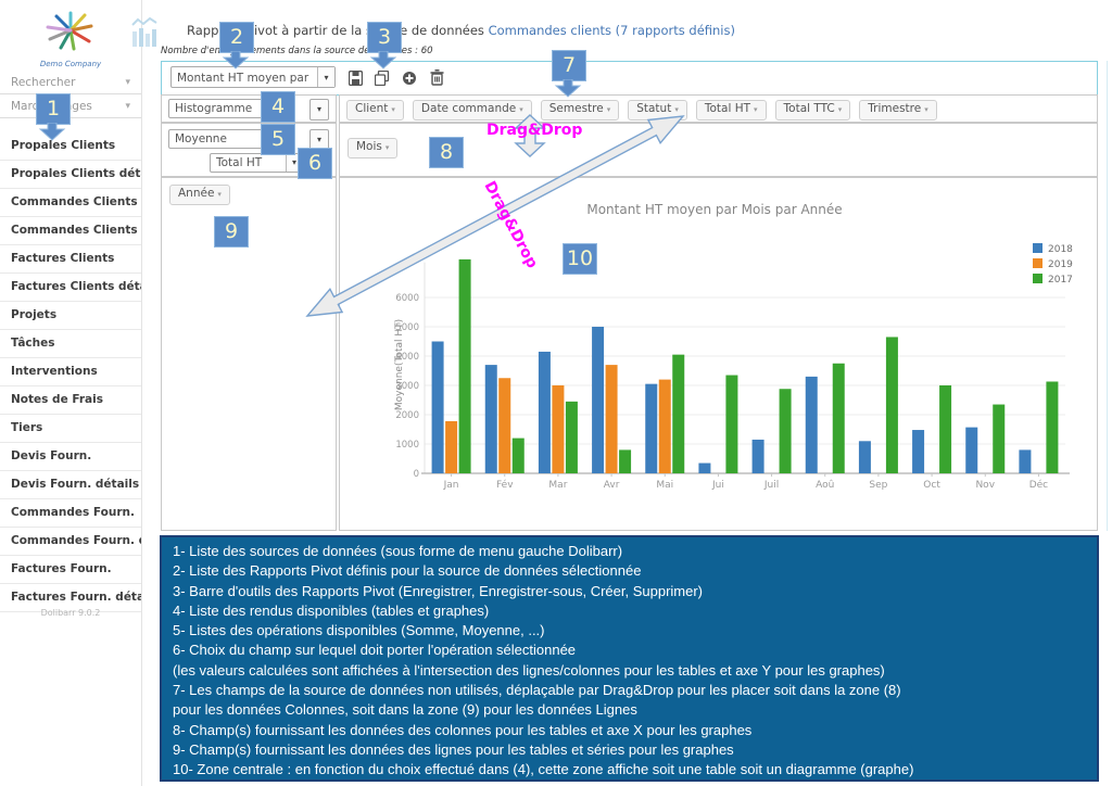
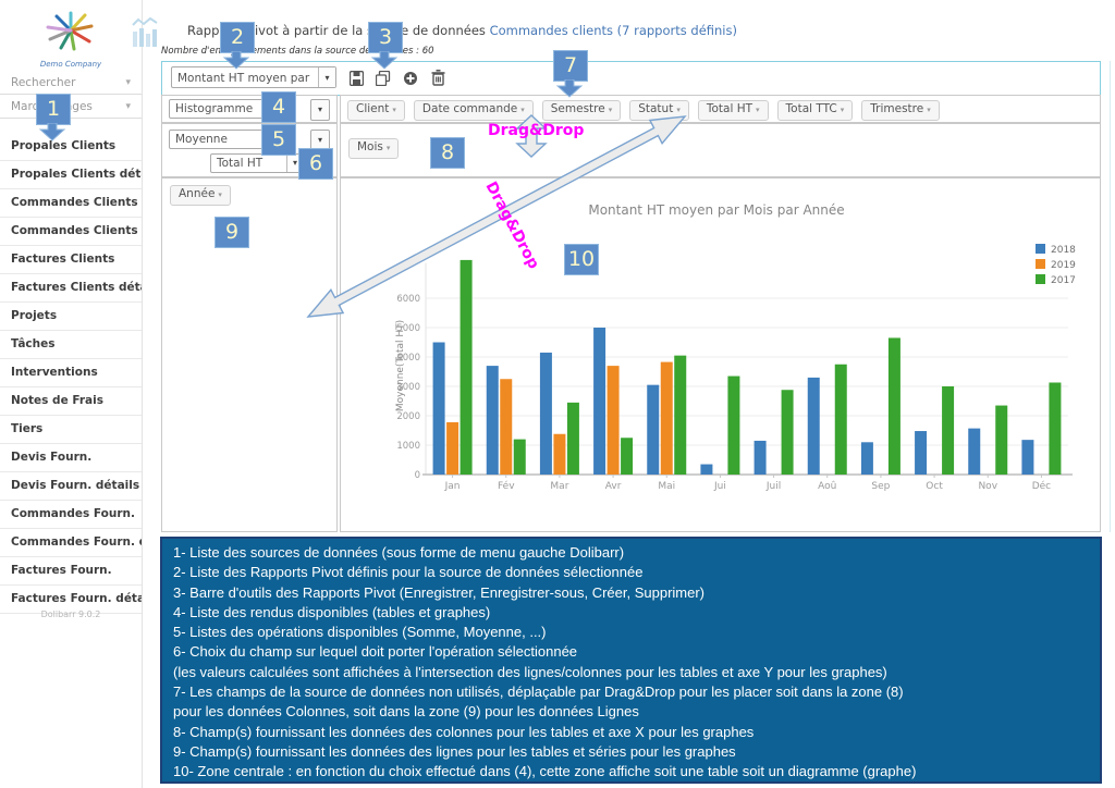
2019/Mar: 3000 -> 1400
2017/Avr: 800 -> 1200
2019/Mai: 3200 -> 3800
2018/Déc: 800 -> 1200
